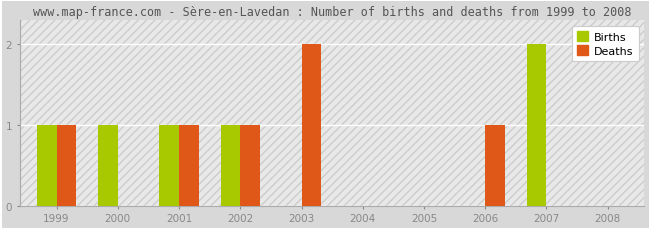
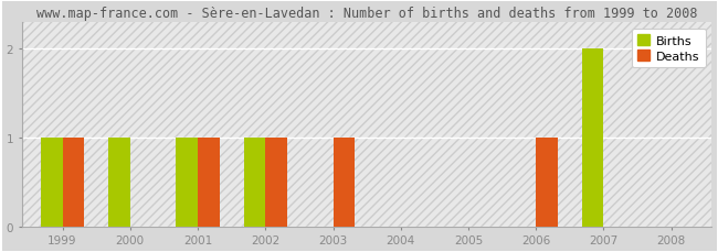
Deaths/2003: 2 -> 1
